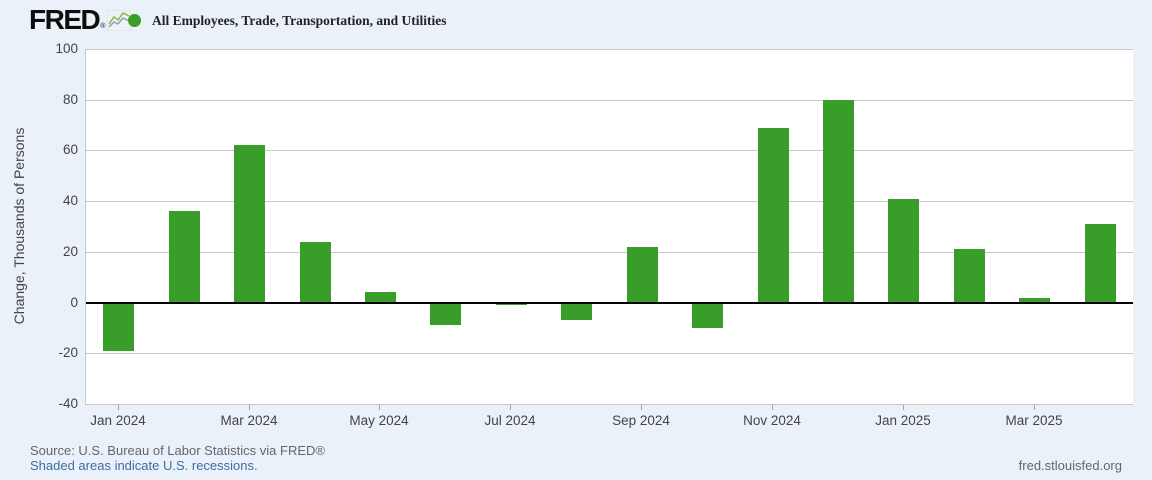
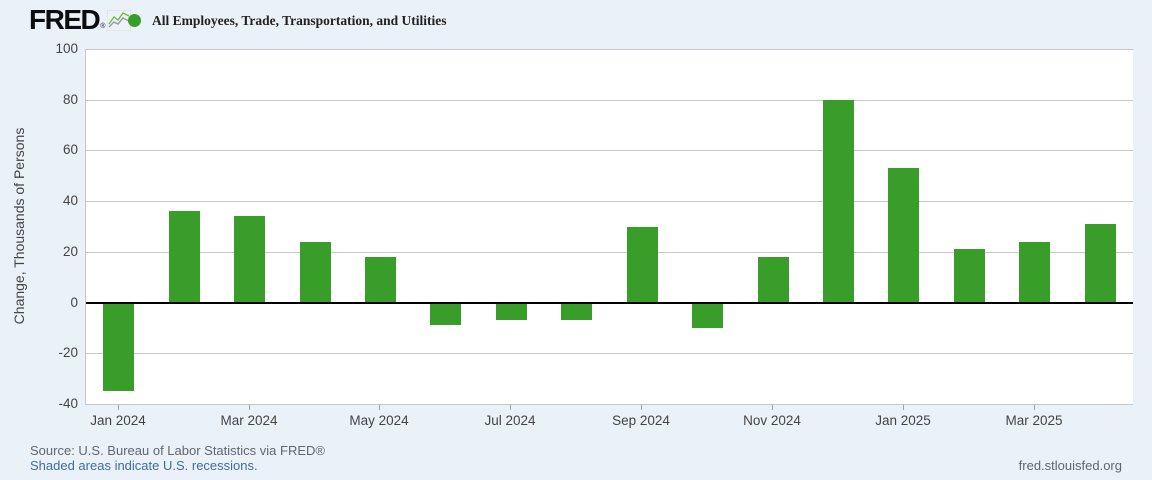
Jan 2024: -19 -> -35
Mar 2024: 62 -> 34
May 2024: 4 -> 18
Jul 2024: -1 -> -7
Sep 2024: 22 -> 30
Nov 2024: 69 -> 18
Jan 2025: 41 -> 53
Mar 2025: 2 -> 24
